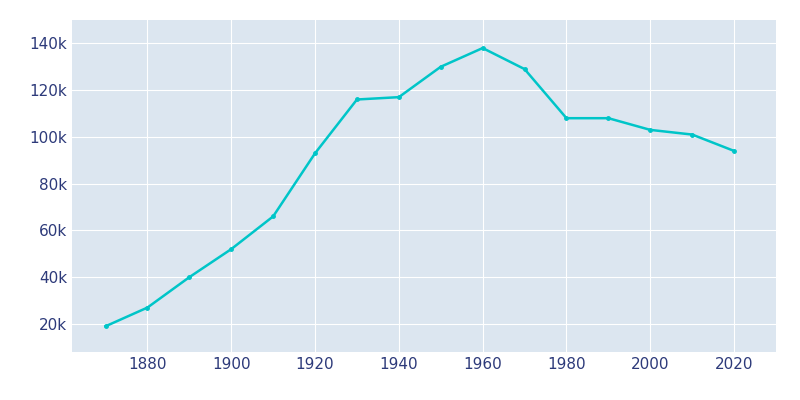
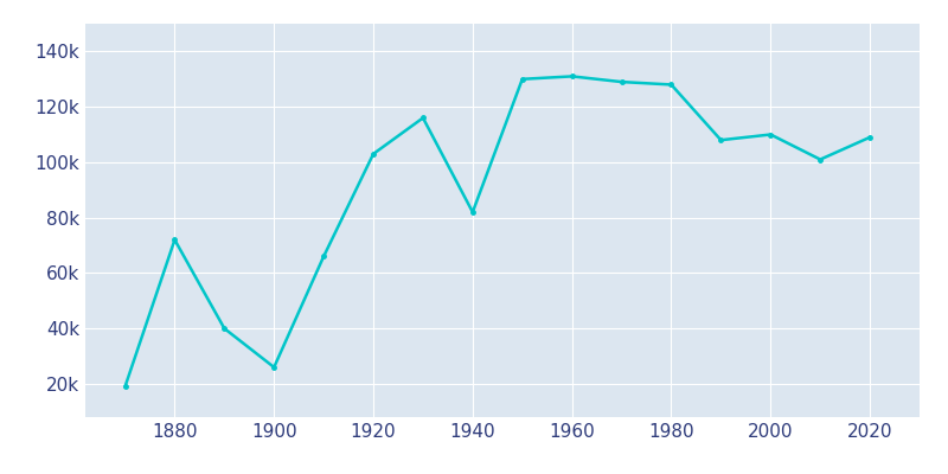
1880: 27k -> 72k
1900: 52k -> 26k
1920: 93k -> 103k
1940: 117k -> 82k
1960: 138k -> 131k
1980: 108k -> 128k
2000: 103k -> 110k
2020: 94k -> 109k
